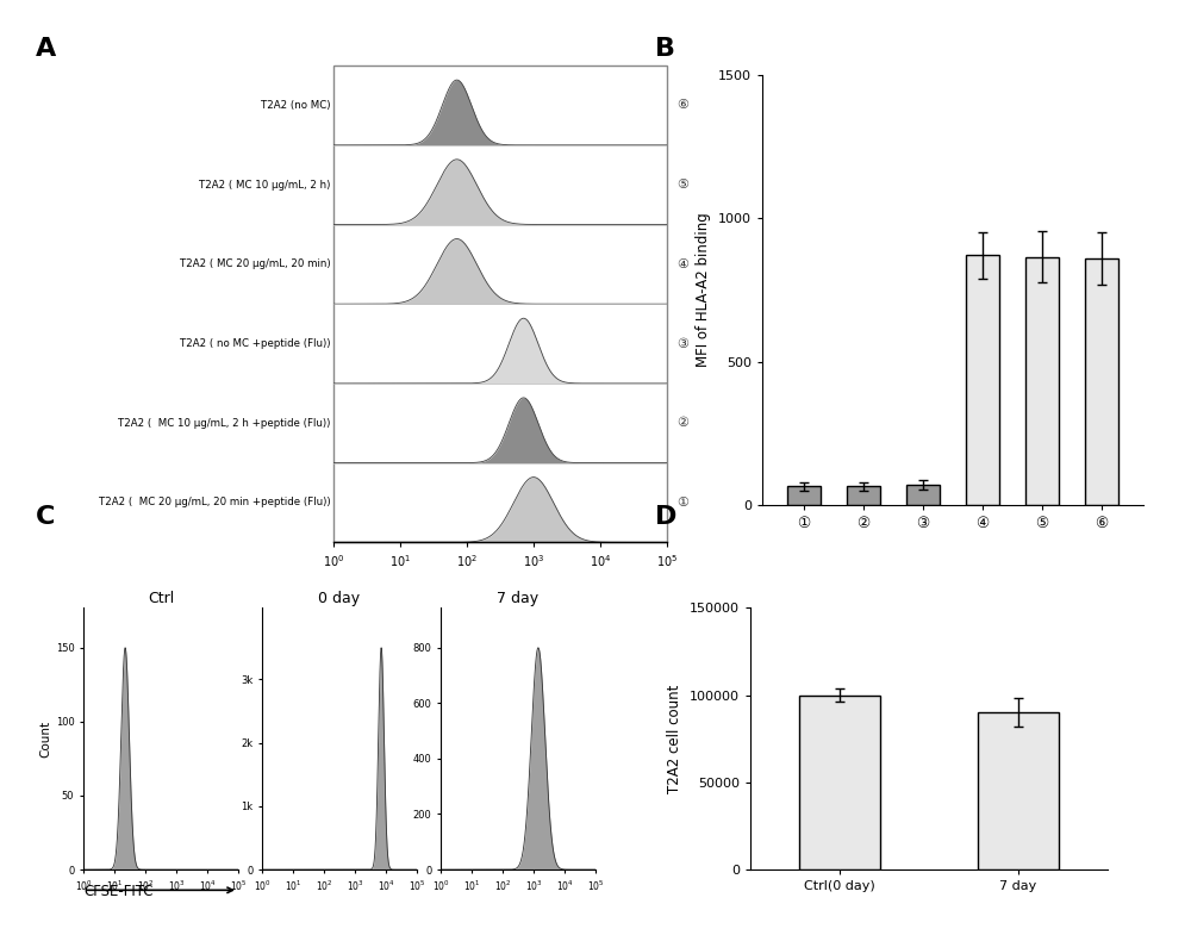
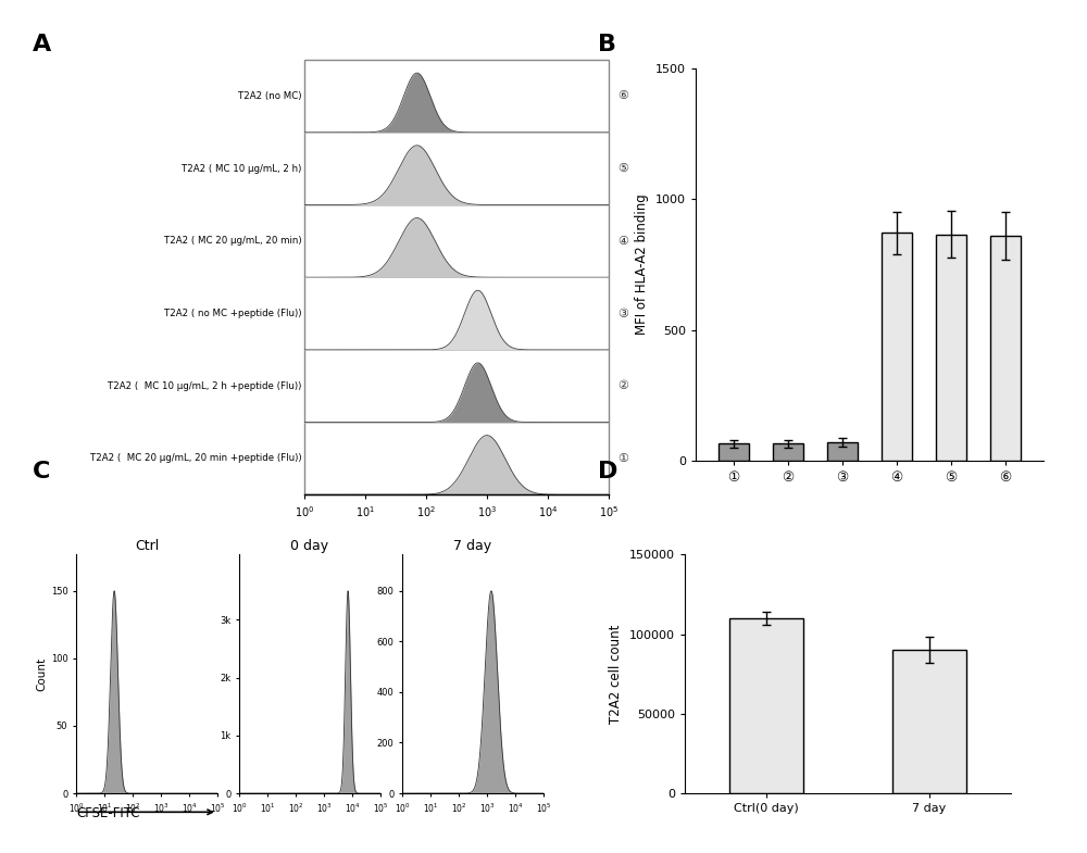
Ctrl(0 day): 100000 -> 110000
